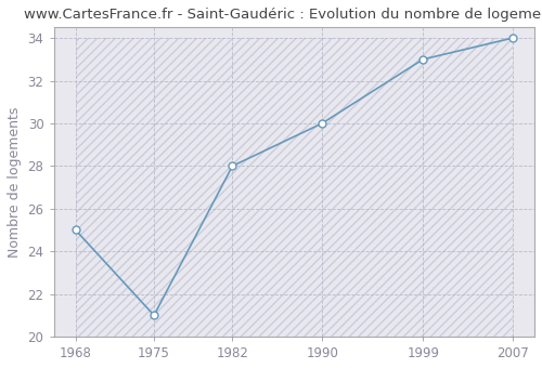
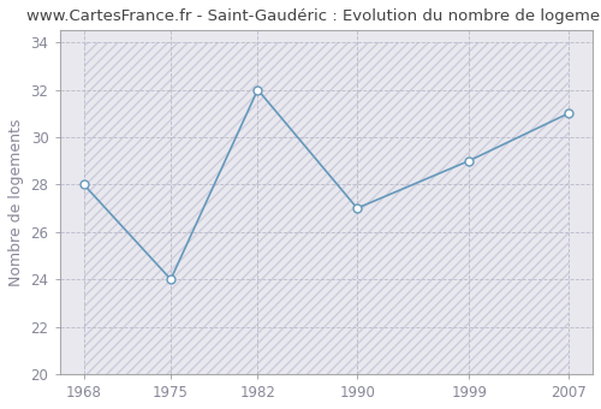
1968: 25 -> 28
1975: 21 -> 24
1982: 28 -> 32
1990: 30 -> 27
1999: 33 -> 29
2007: 34 -> 31
